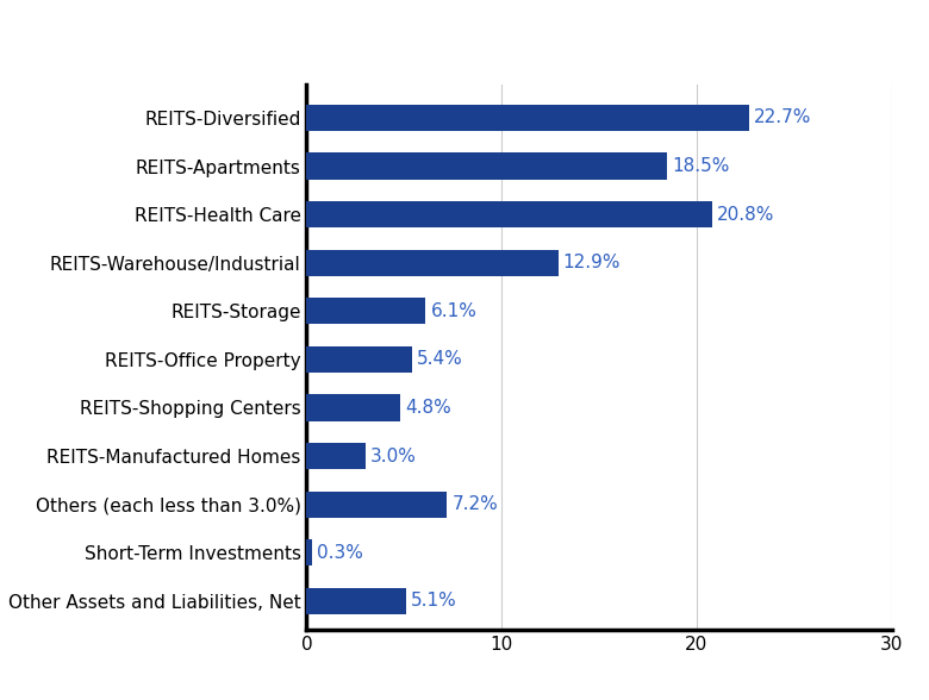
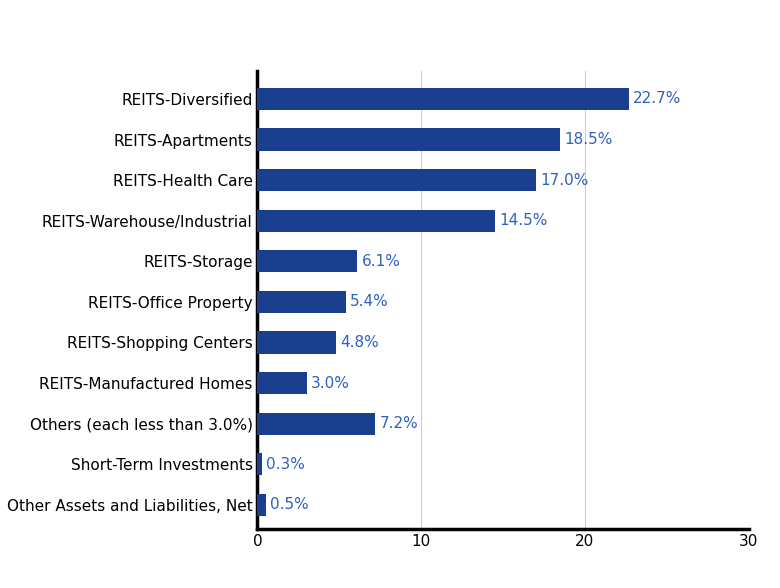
REITS-Health Care: 20.8% -> 17.0%
REITS-Warehouse/Industrial: 12.9% -> 14.5%
Other Assets and Liabilities, Net: 5.1% -> 0.5%
